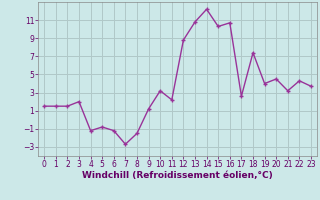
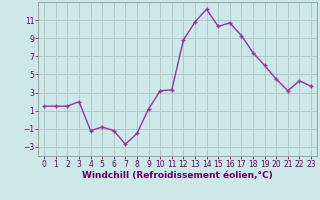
11: 2.2 -> 3.3
17: 2.6 -> 9.3
19: 4.0 -> 6.0
